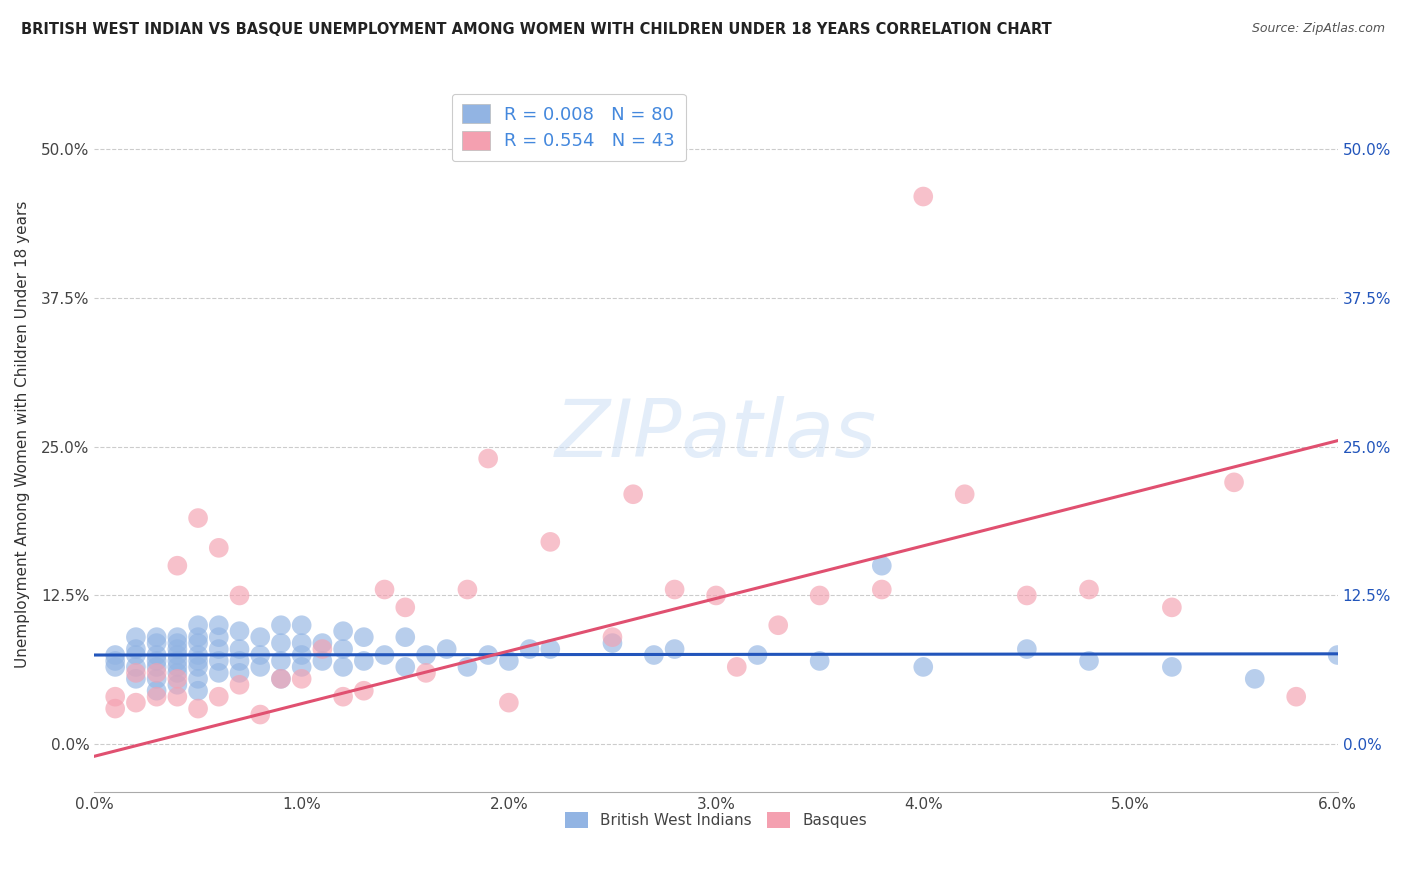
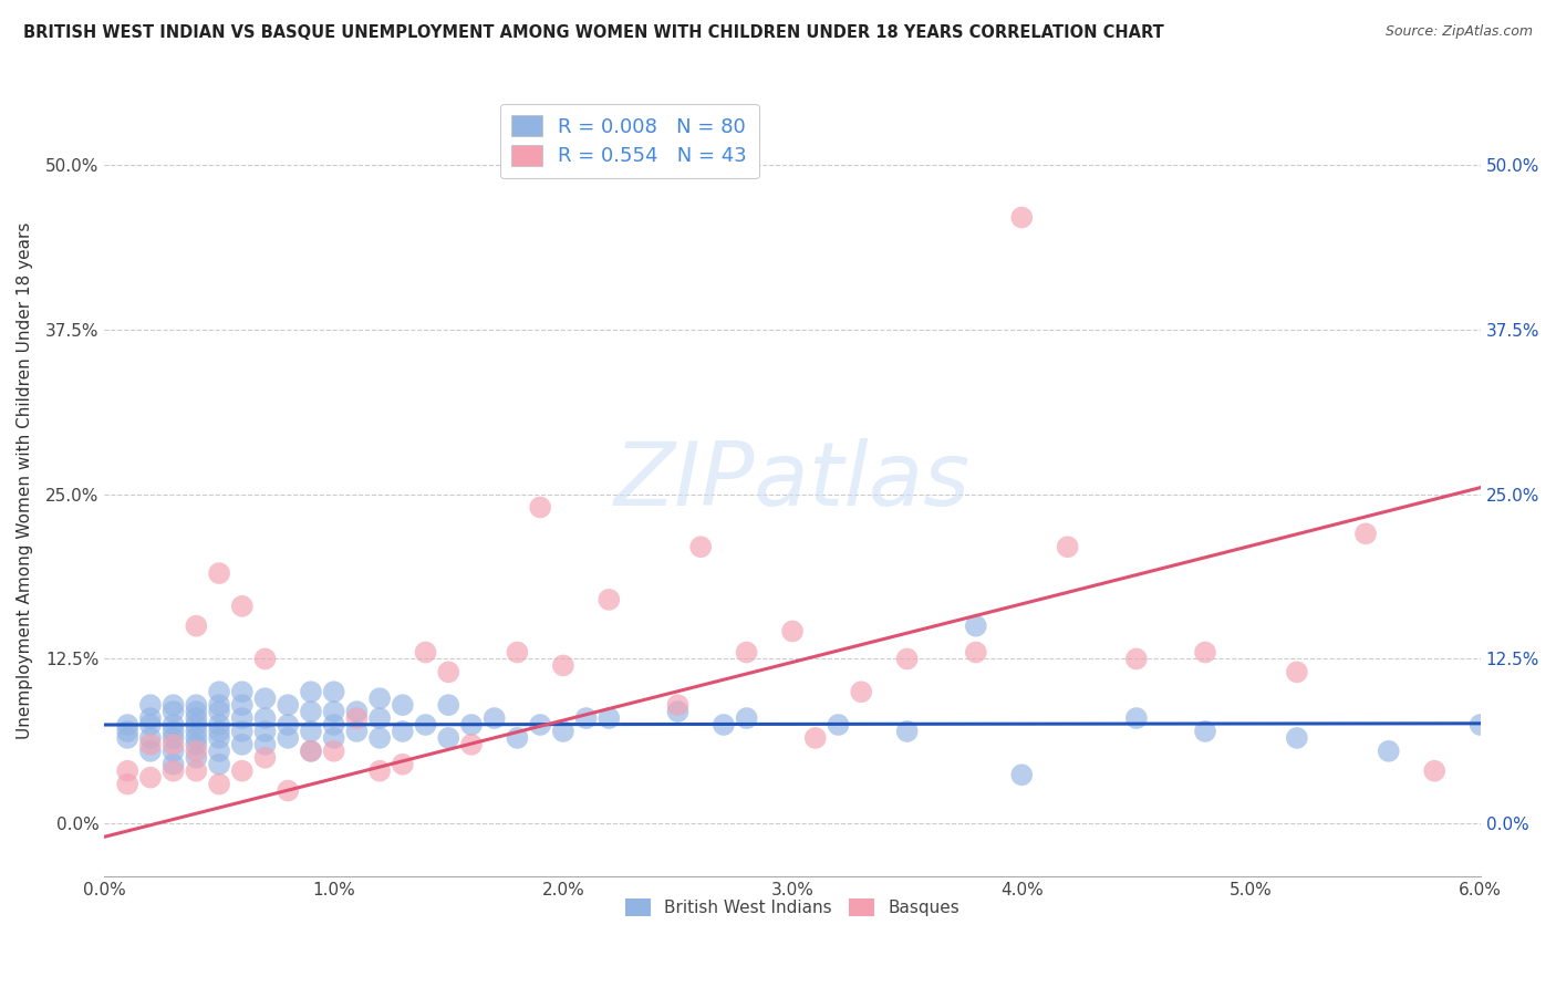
Basques/2.0%: 3.5% -> 12.0%
Basques/3.0%: 12.5% -> 14.6%
British West Indians/4.0%: 6.5% -> 3.7%
